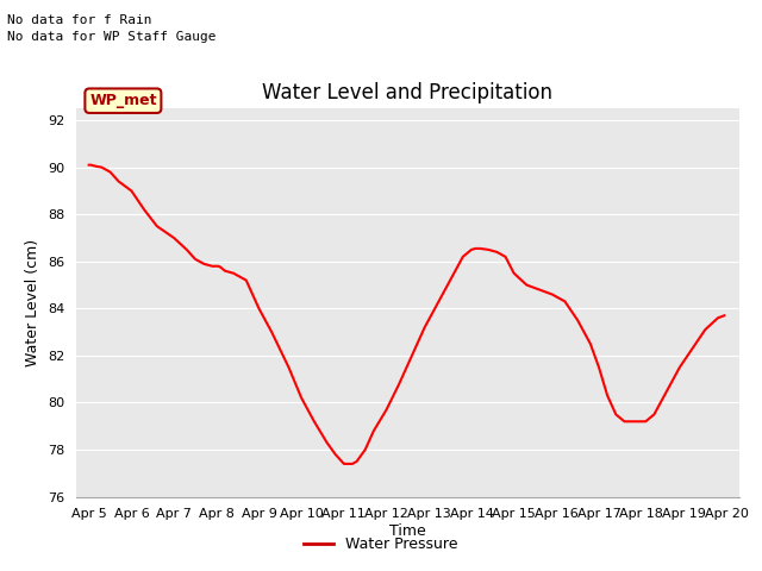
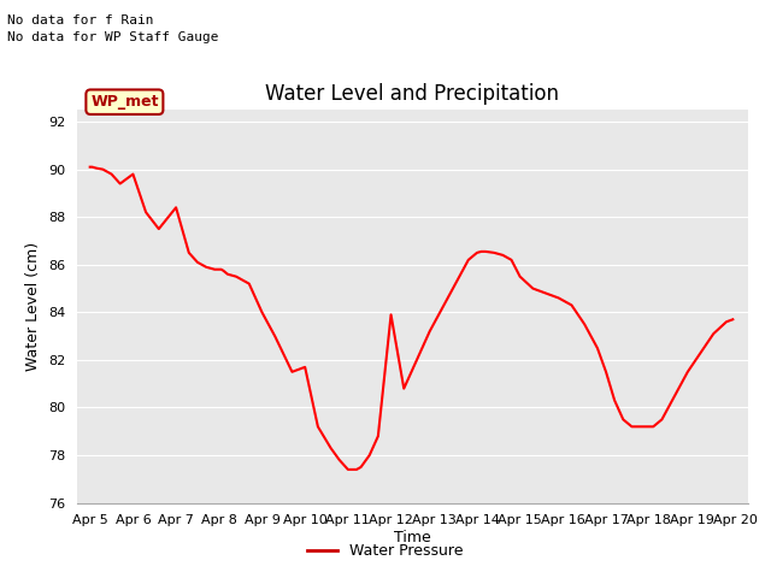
Apr 6: 89.0 -> 89.8
Apr 7: 87.0 -> 88.4
Apr 10: 80.2 -> 81.7
Apr 12: 79.7 -> 83.9
